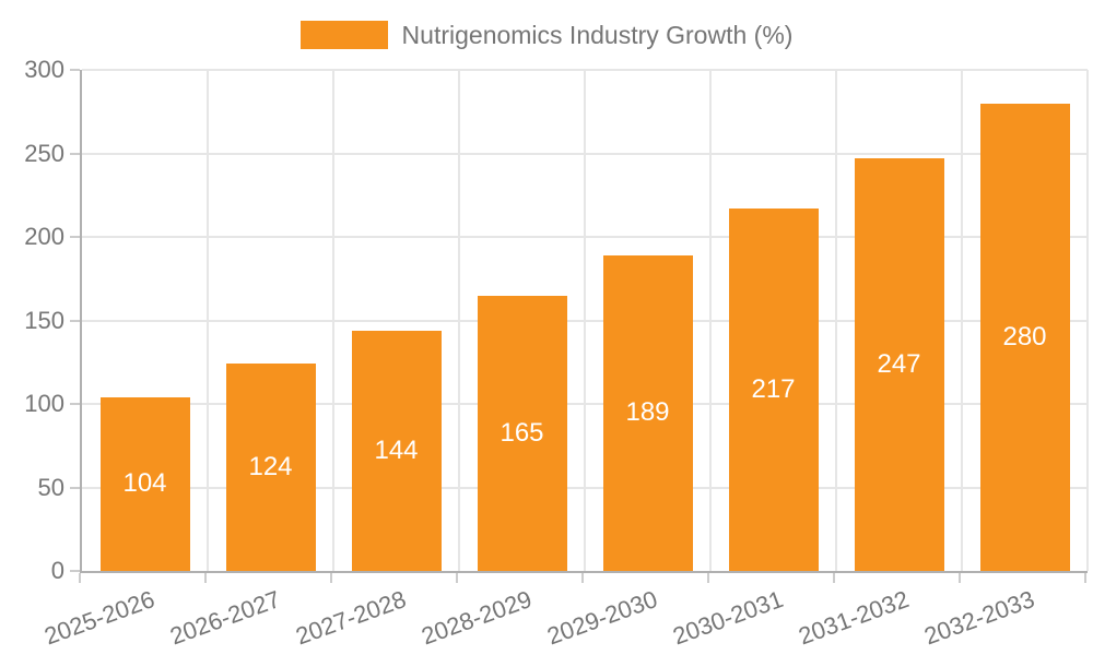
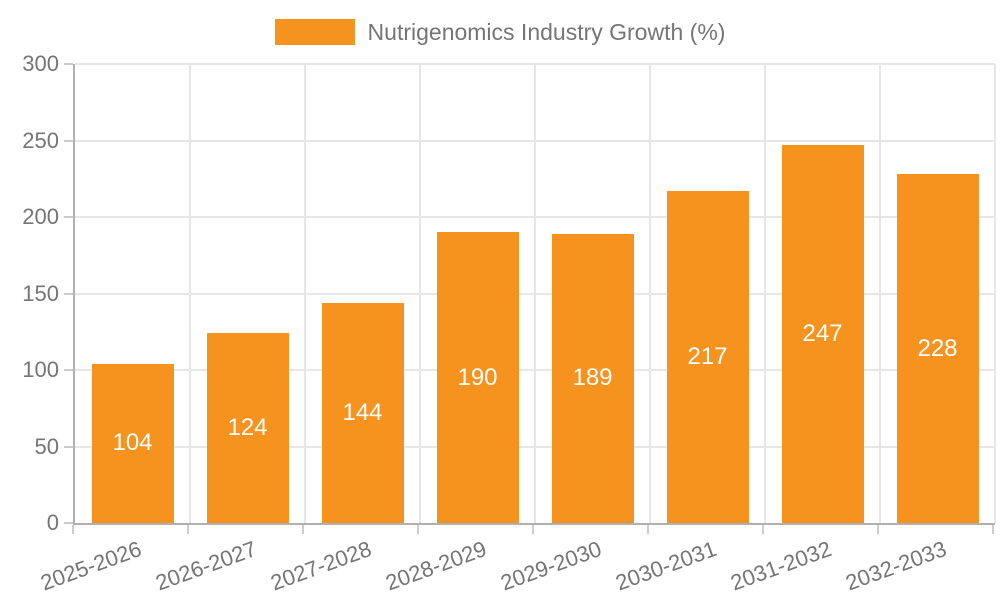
2028-2029: 165 -> 190
2032-2033: 280 -> 228
